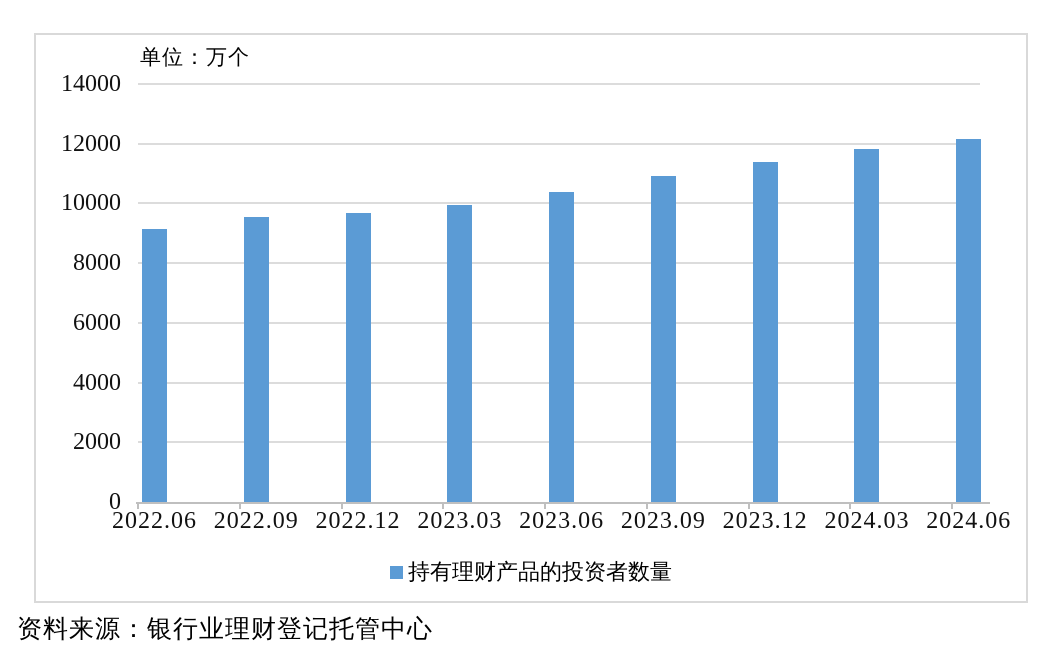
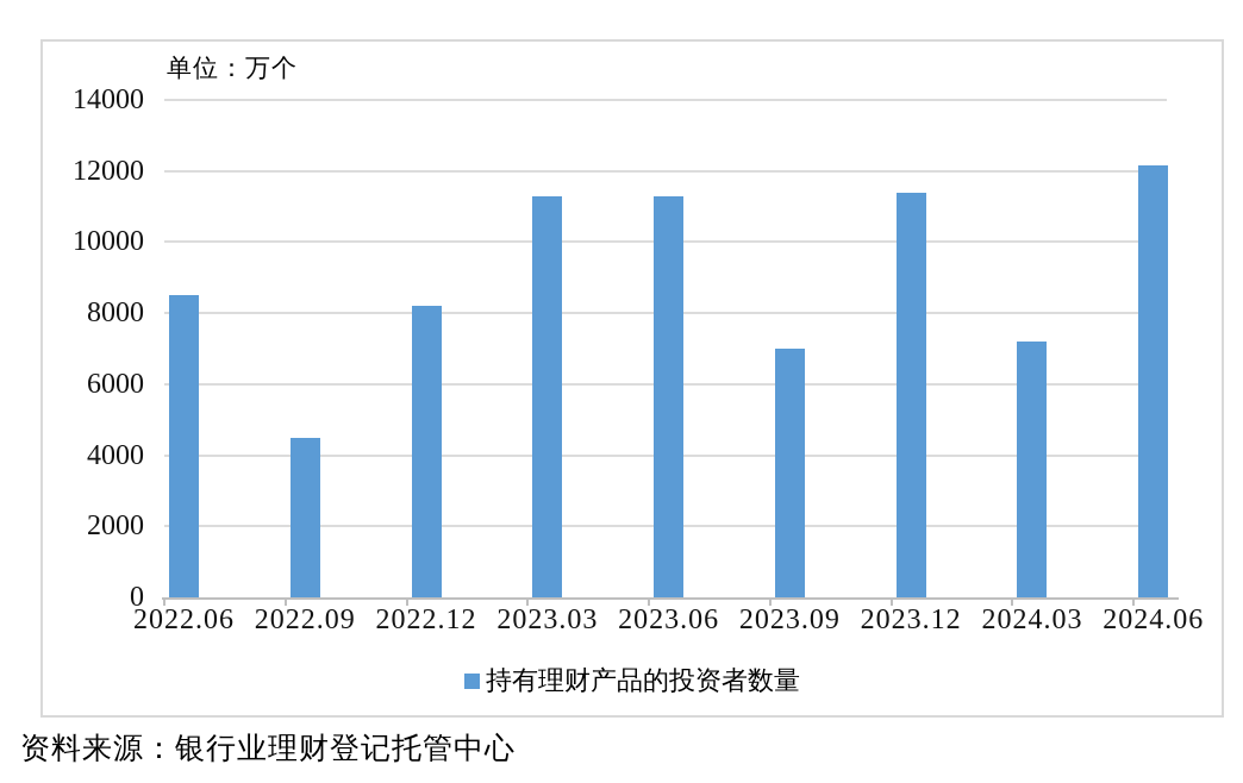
2022.06: 9100 -> 8500
2022.09: 9600 -> 4500
2022.12: 9700 -> 8200
2023.03: 9900 -> 11300
2023.06: 10400 -> 11300
2023.09: 10900 -> 7000
2024.03: 11800 -> 7200
